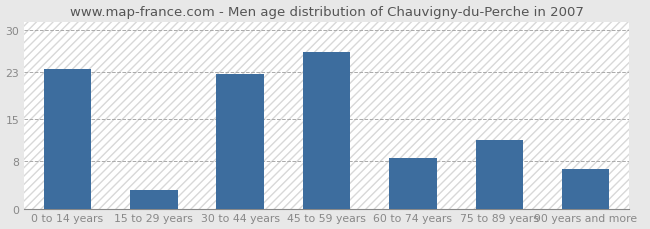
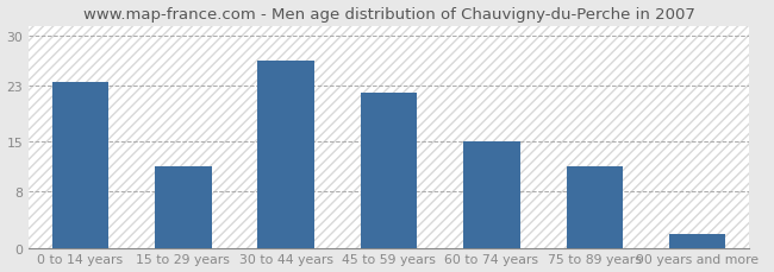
15 to 29 years: 3.2 -> 11.5
30 to 44 years: 22.6 -> 26.5
45 to 59 years: 26.4 -> 22.0
60 to 74 years: 8.6 -> 15.0
90 years and more: 6.6 -> 2.0
